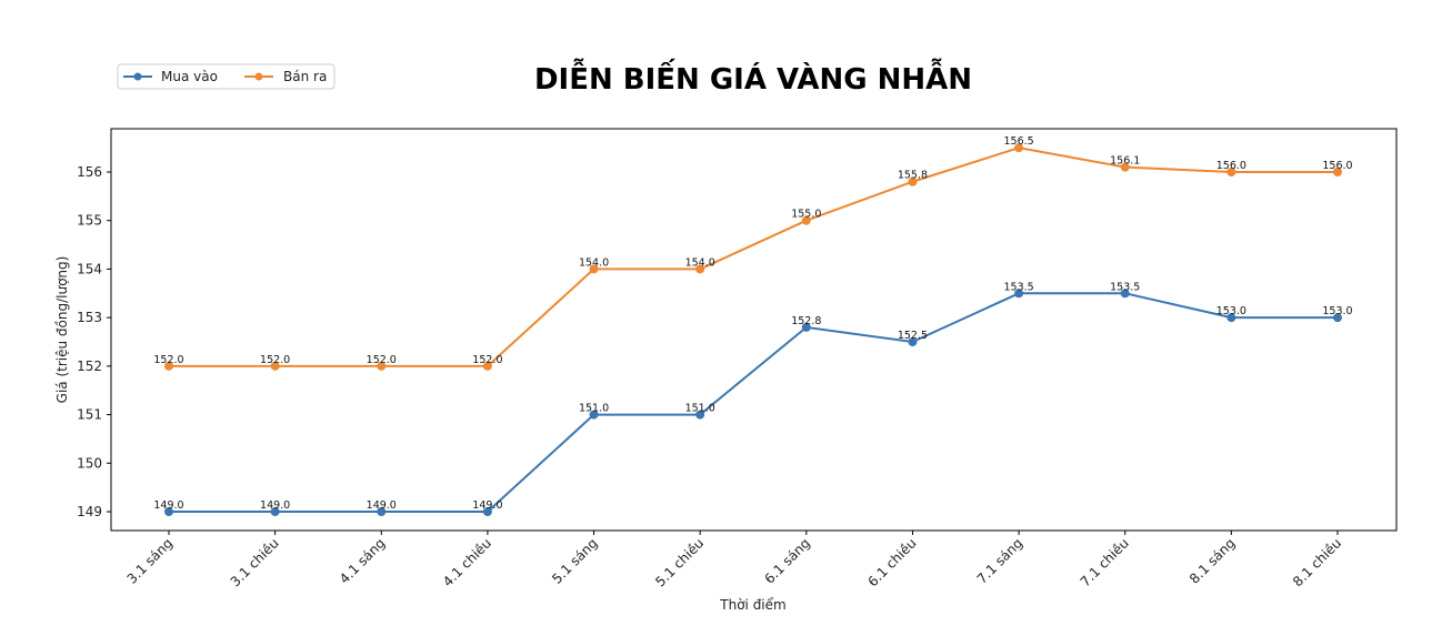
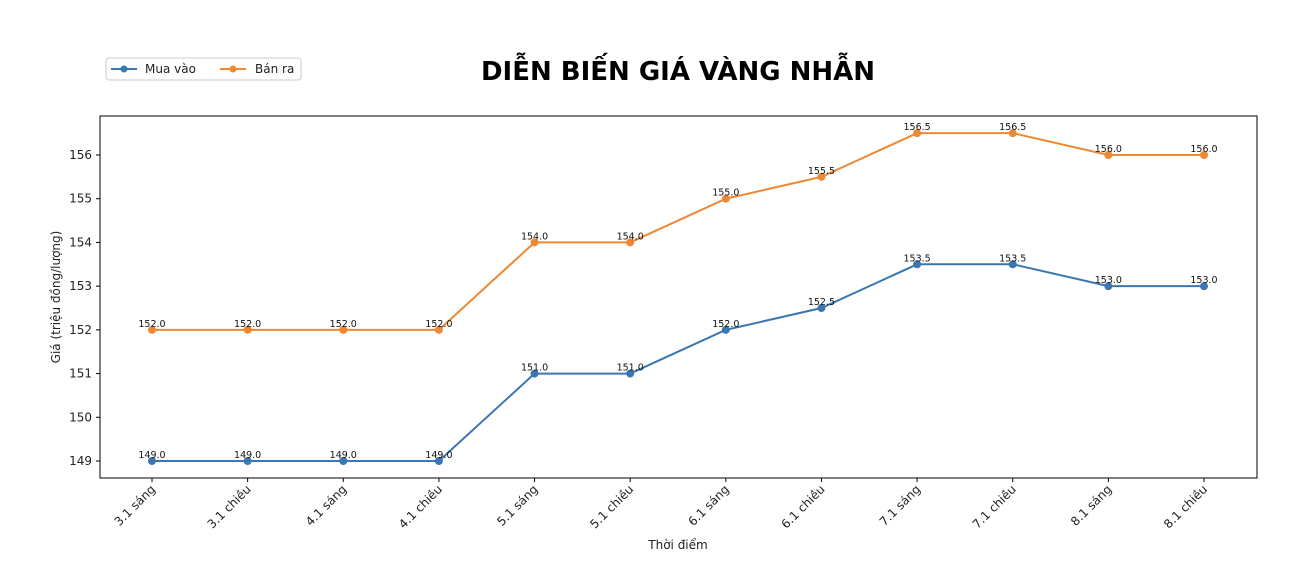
Mua vào/6.1 sáng: 152.8 -> 152.0
Bán ra/6.1 chiều: 155.8 -> 155.5
Bán ra/7.1 chiều: 156.1 -> 156.5
